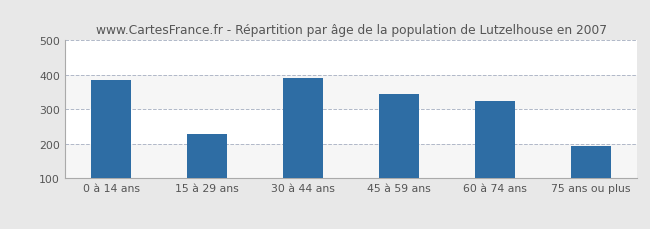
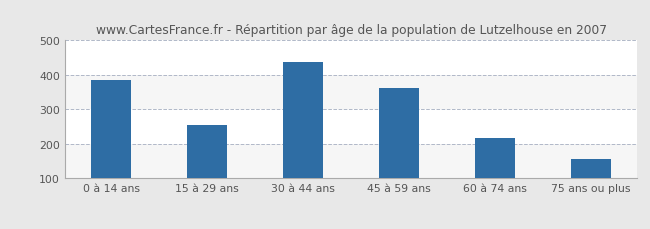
15 à 29 ans: 230 -> 255
30 à 44 ans: 390 -> 438
45 à 59 ans: 345 -> 362
60 à 74 ans: 325 -> 218
75 ans ou plus: 195 -> 157
